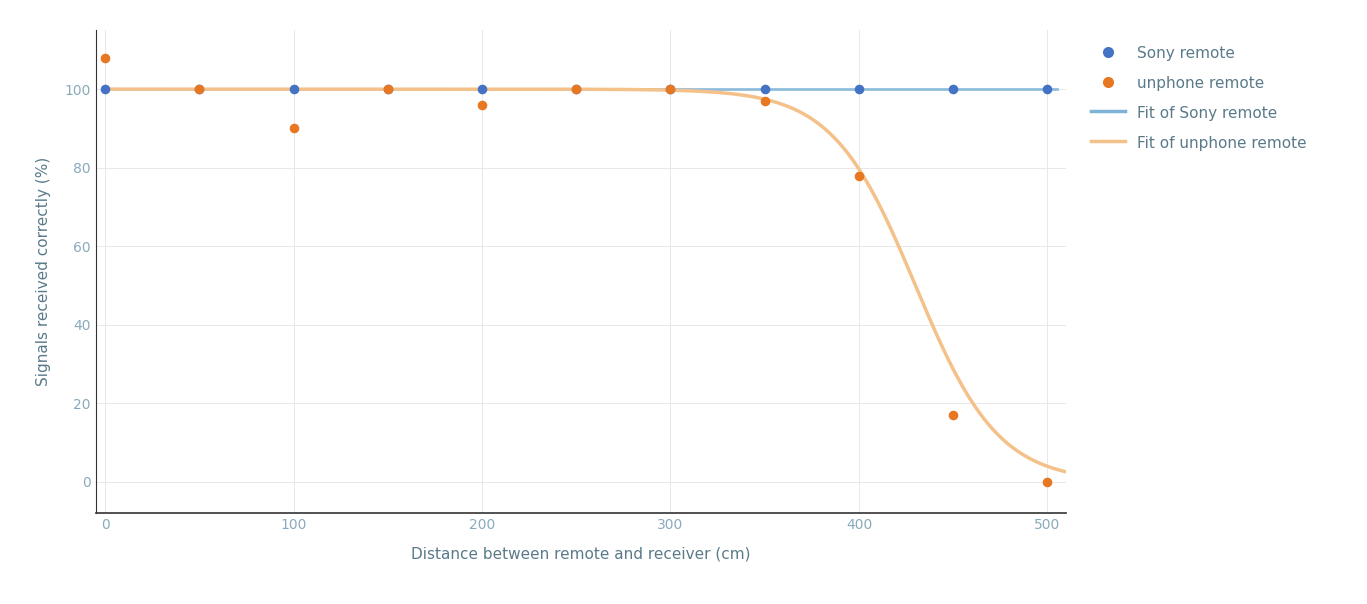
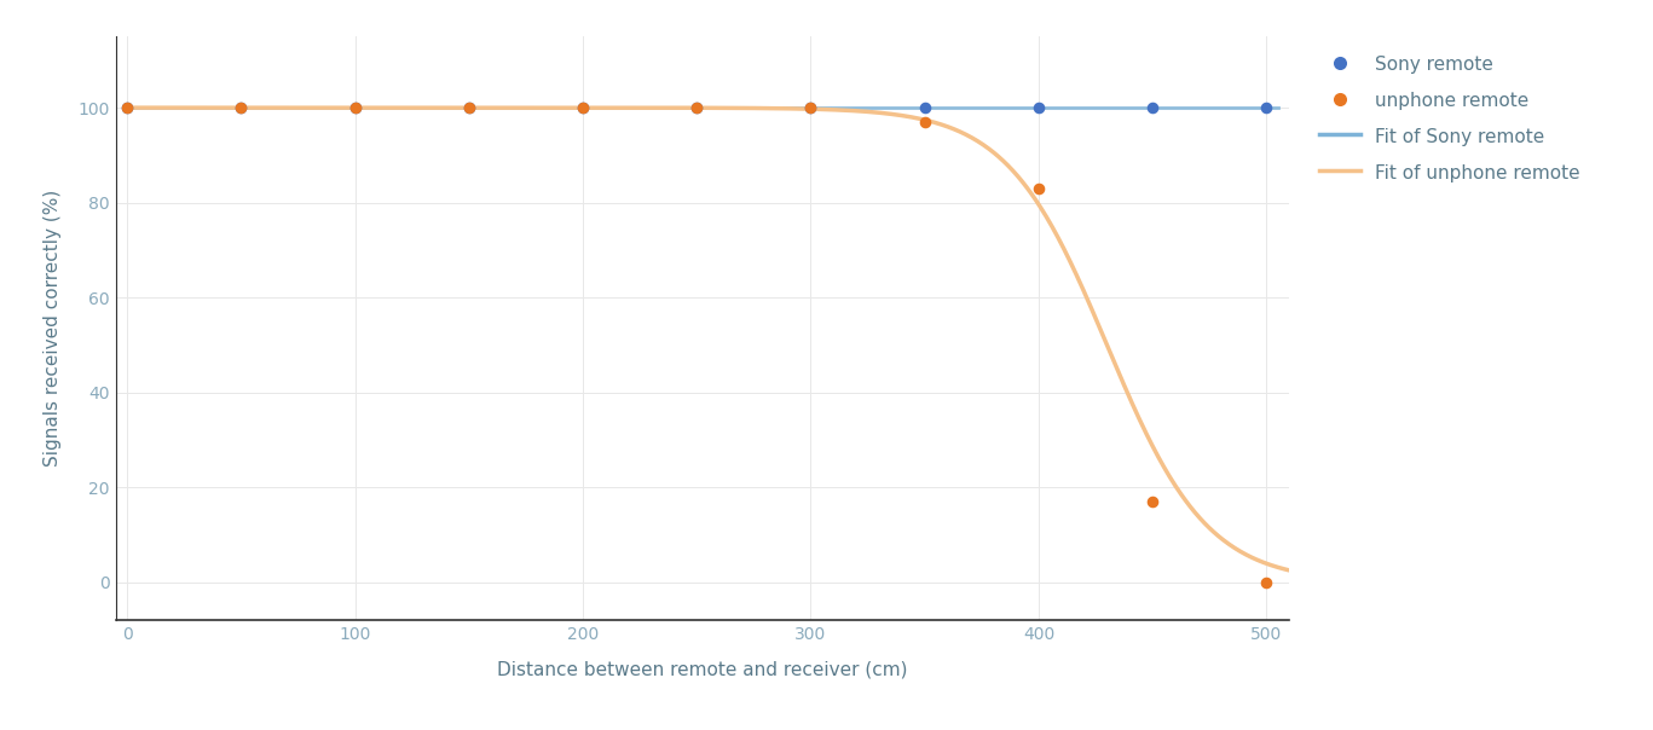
unphone remote/0: 108 -> 100
unphone remote/100: 90 -> 100
unphone remote/200: 96 -> 100
unphone remote/400: 78 -> 83
